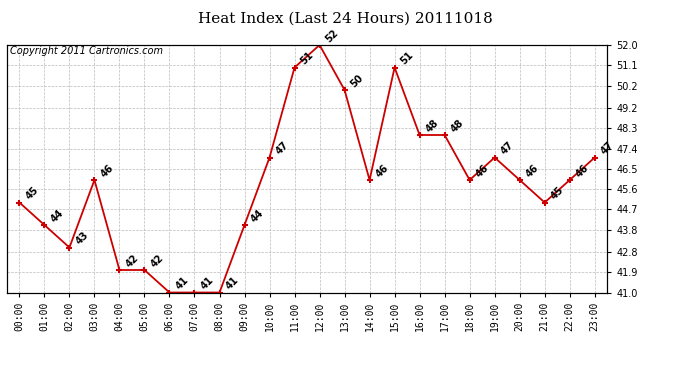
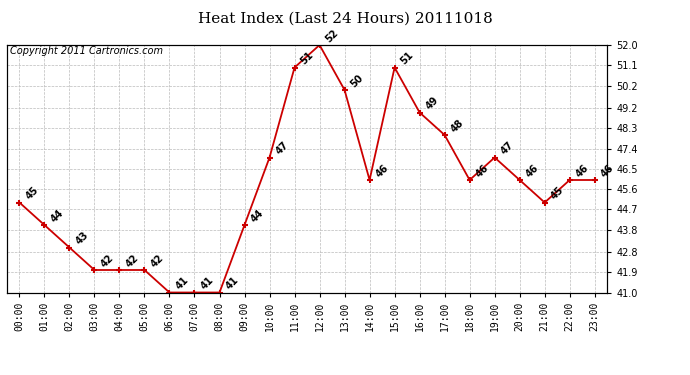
03:00: 46 -> 42
16:00: 48 -> 49
23:00: 47 -> 46
